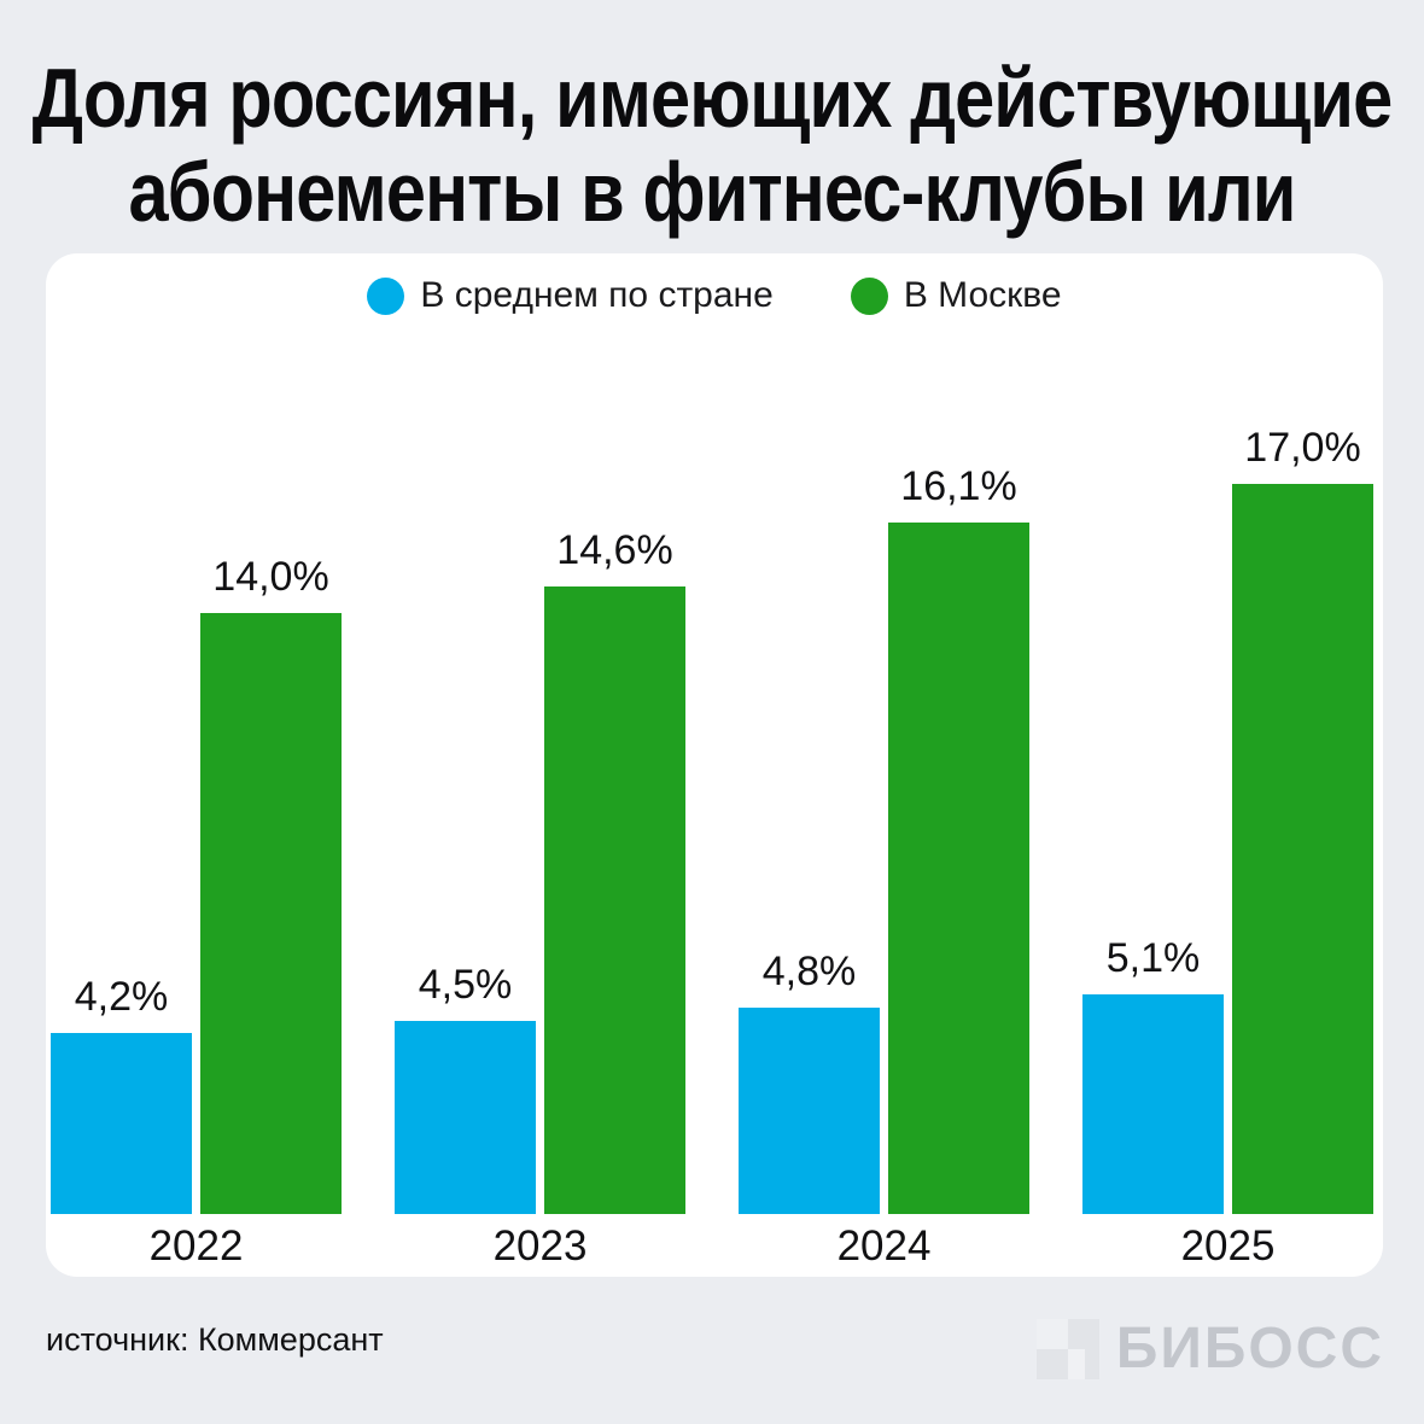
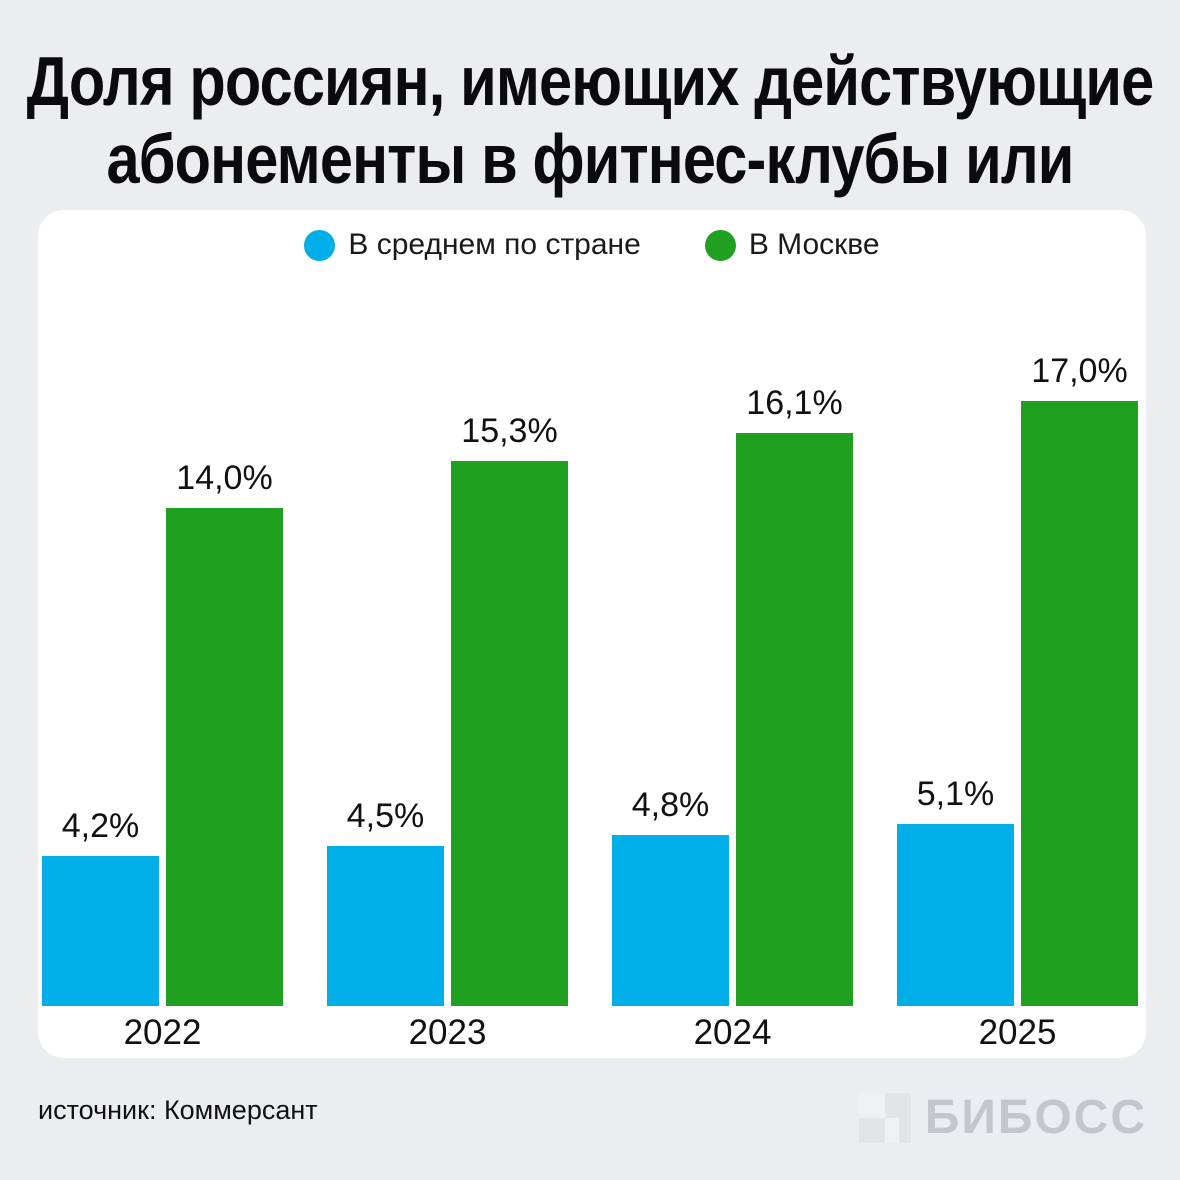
В Москве/2023: 14,6% -> 15,3%
